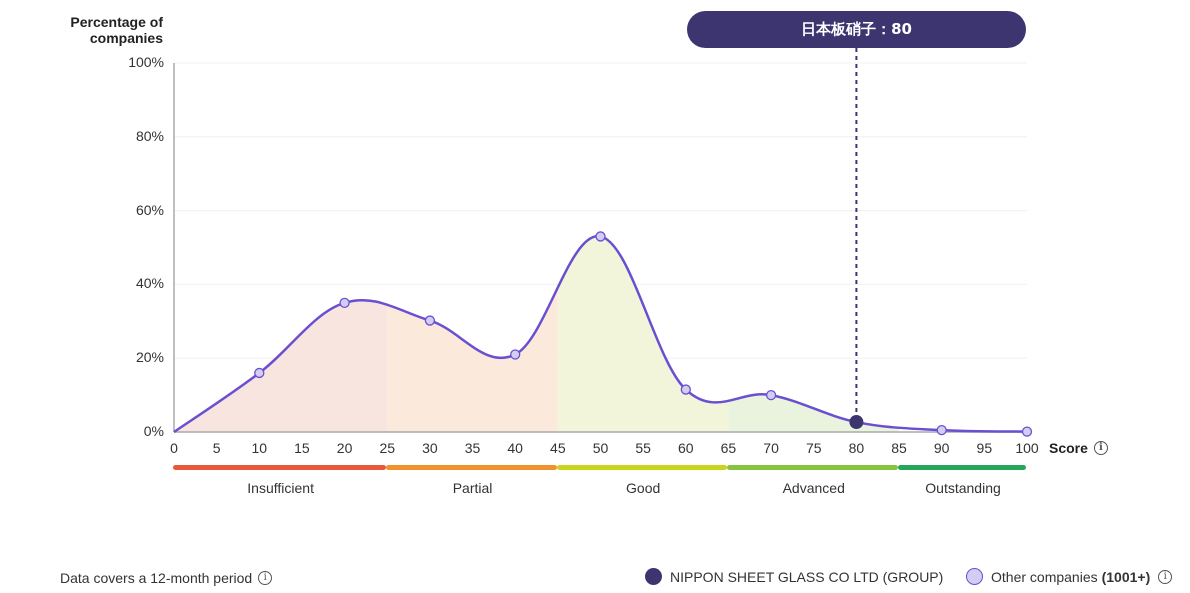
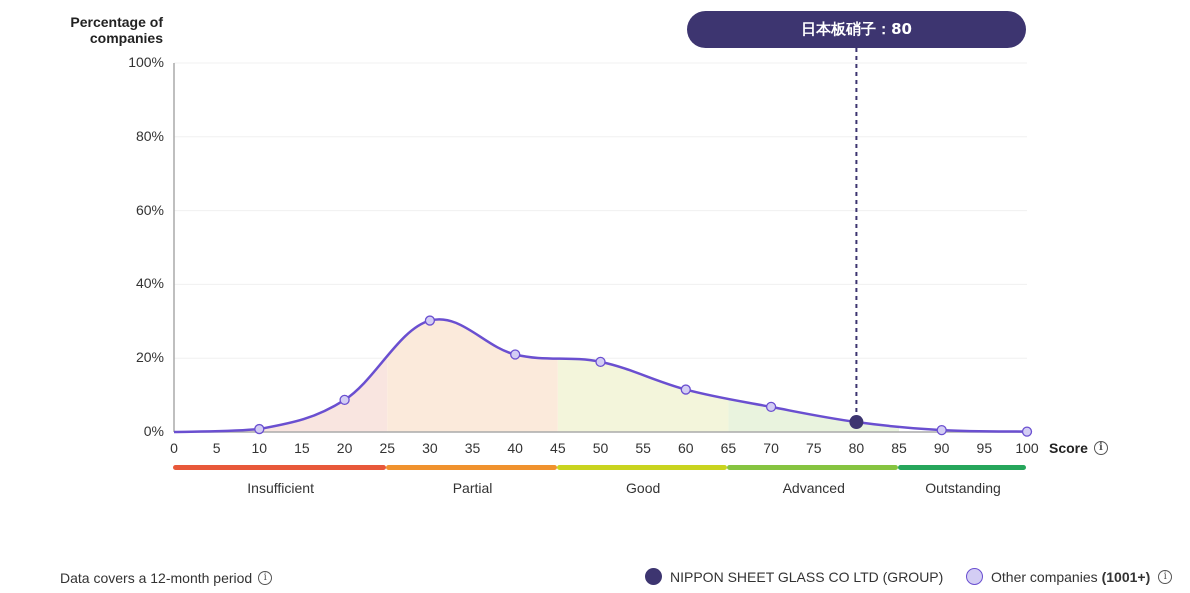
10: 16% -> 1%
20: 35% -> 9%
50: 53% -> 19%
70: 10% -> 7%
